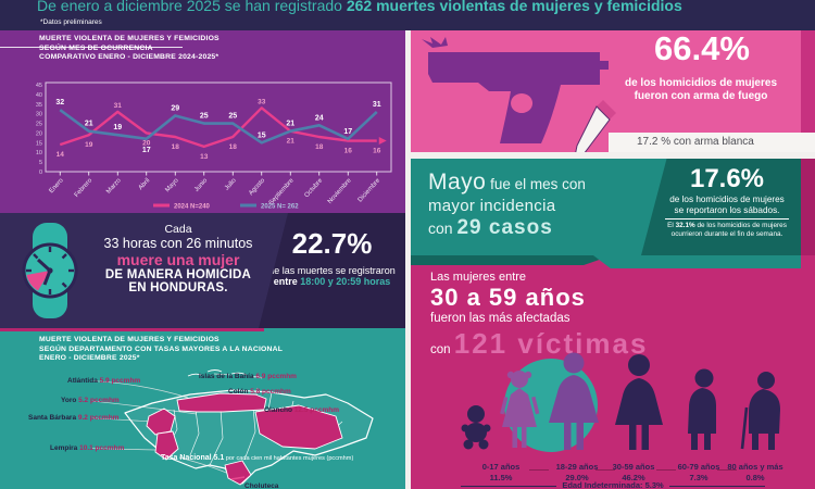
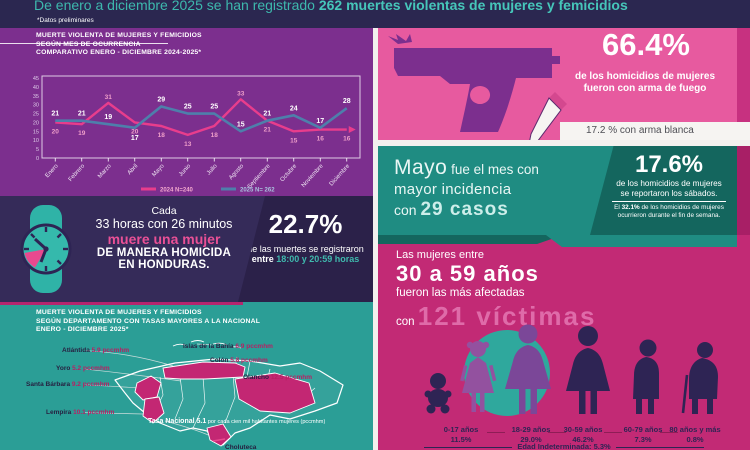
2024 N=240/Enero: 14 -> 20
2025 N= 262/Enero: 32 -> 21
2024 N=240/Octubre: 18 -> 15
2025 N= 262/Diciembre: 31 -> 28
